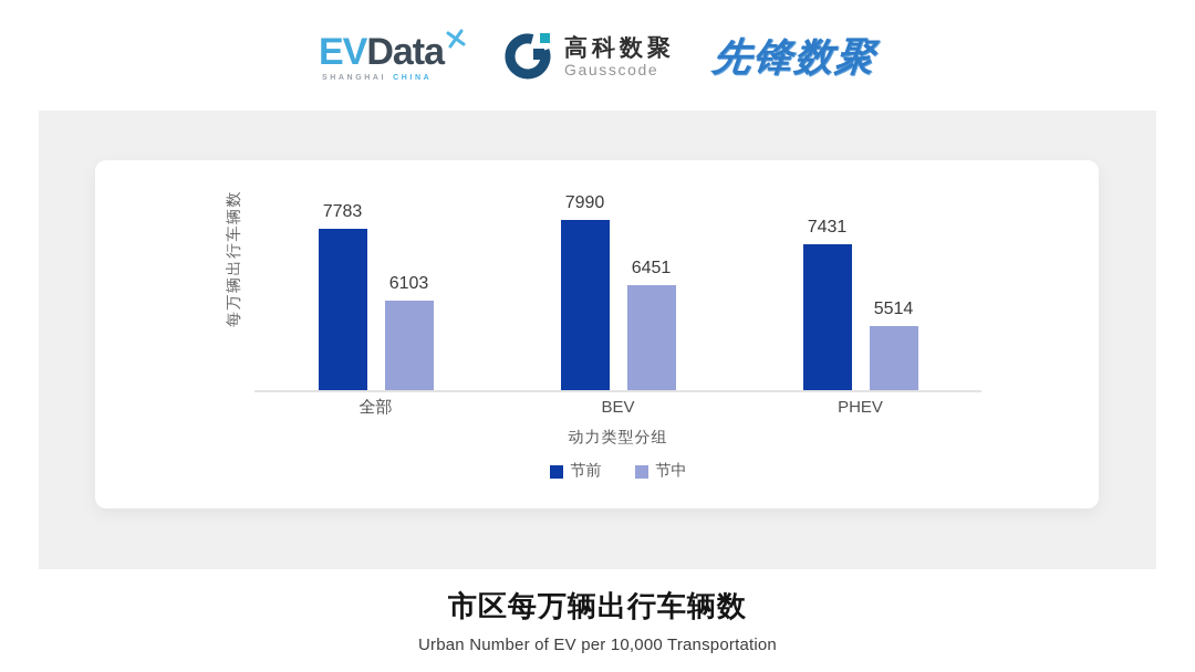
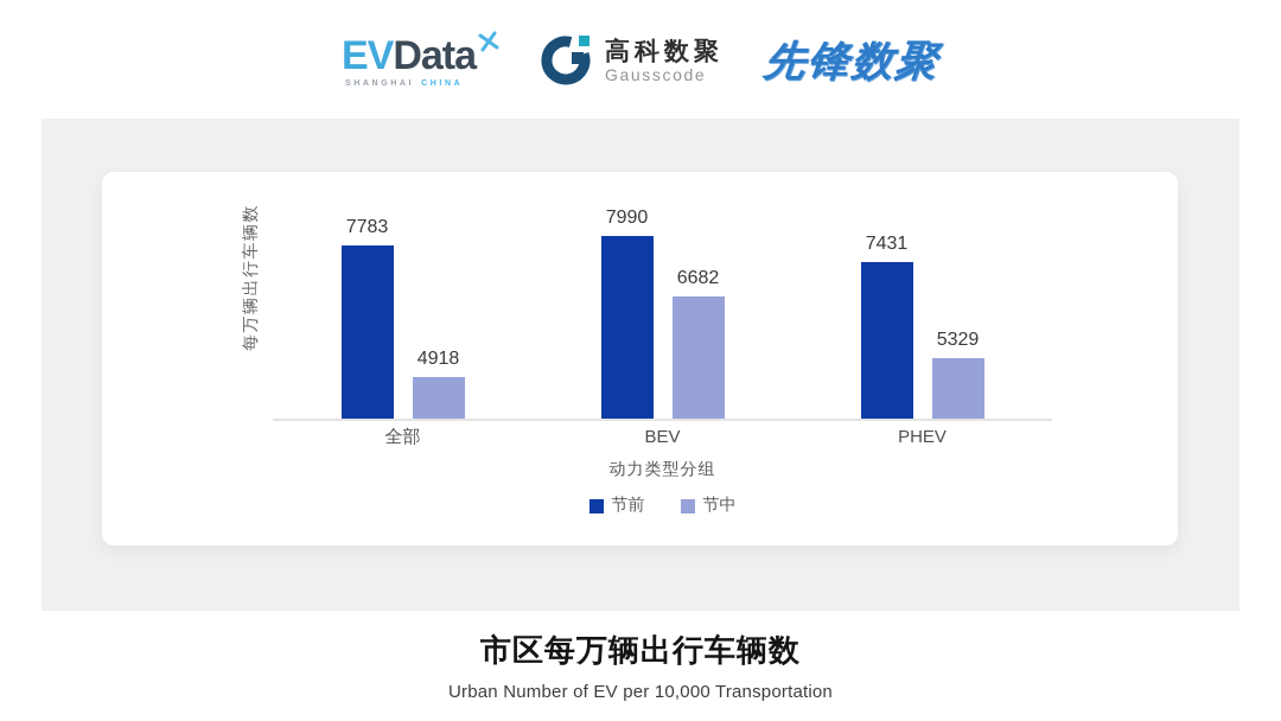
节中/全部: 6103 -> 4918
节中/BEV: 6451 -> 6682
节中/PHEV: 5514 -> 5329
